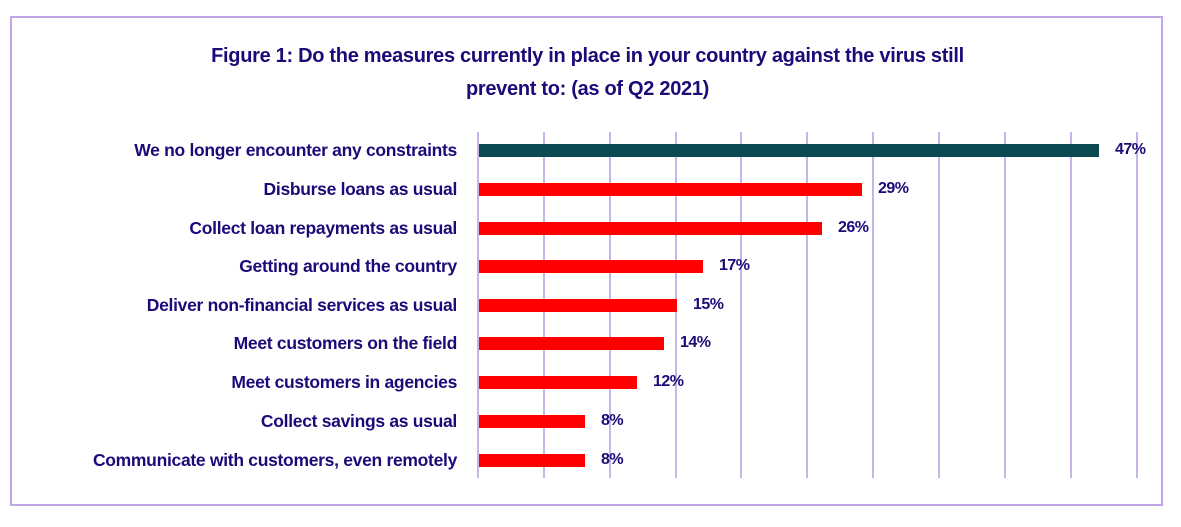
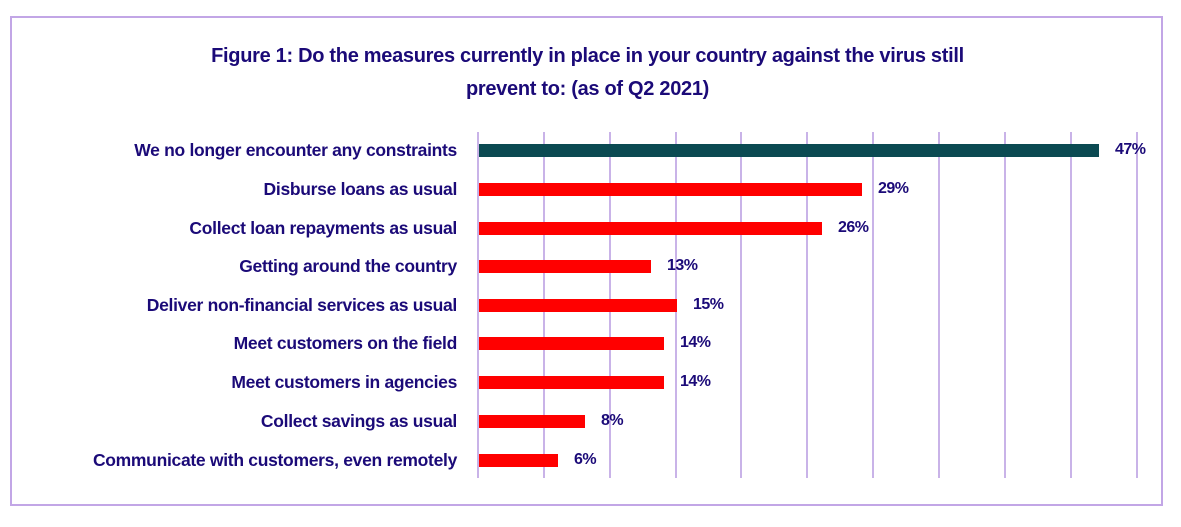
Getting around the country: 17% -> 13%
Meet customers in agencies: 12% -> 14%
Communicate with customers, even remotely: 8% -> 6%
